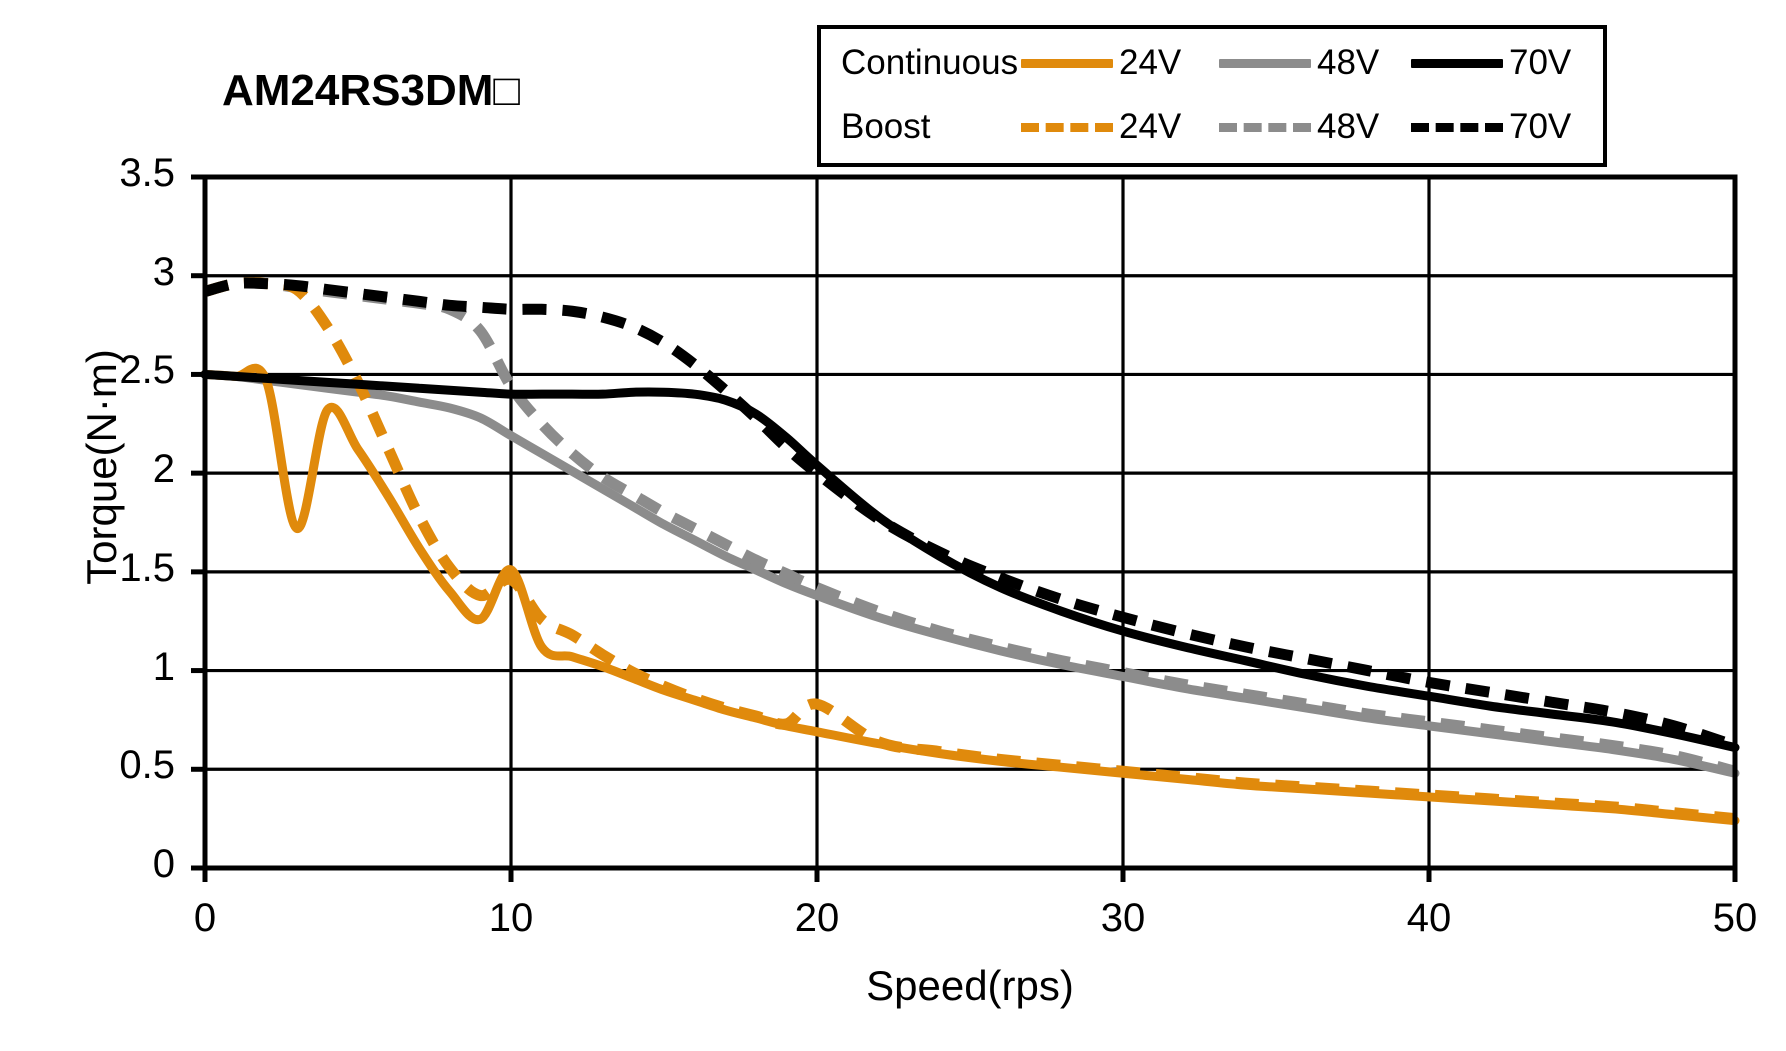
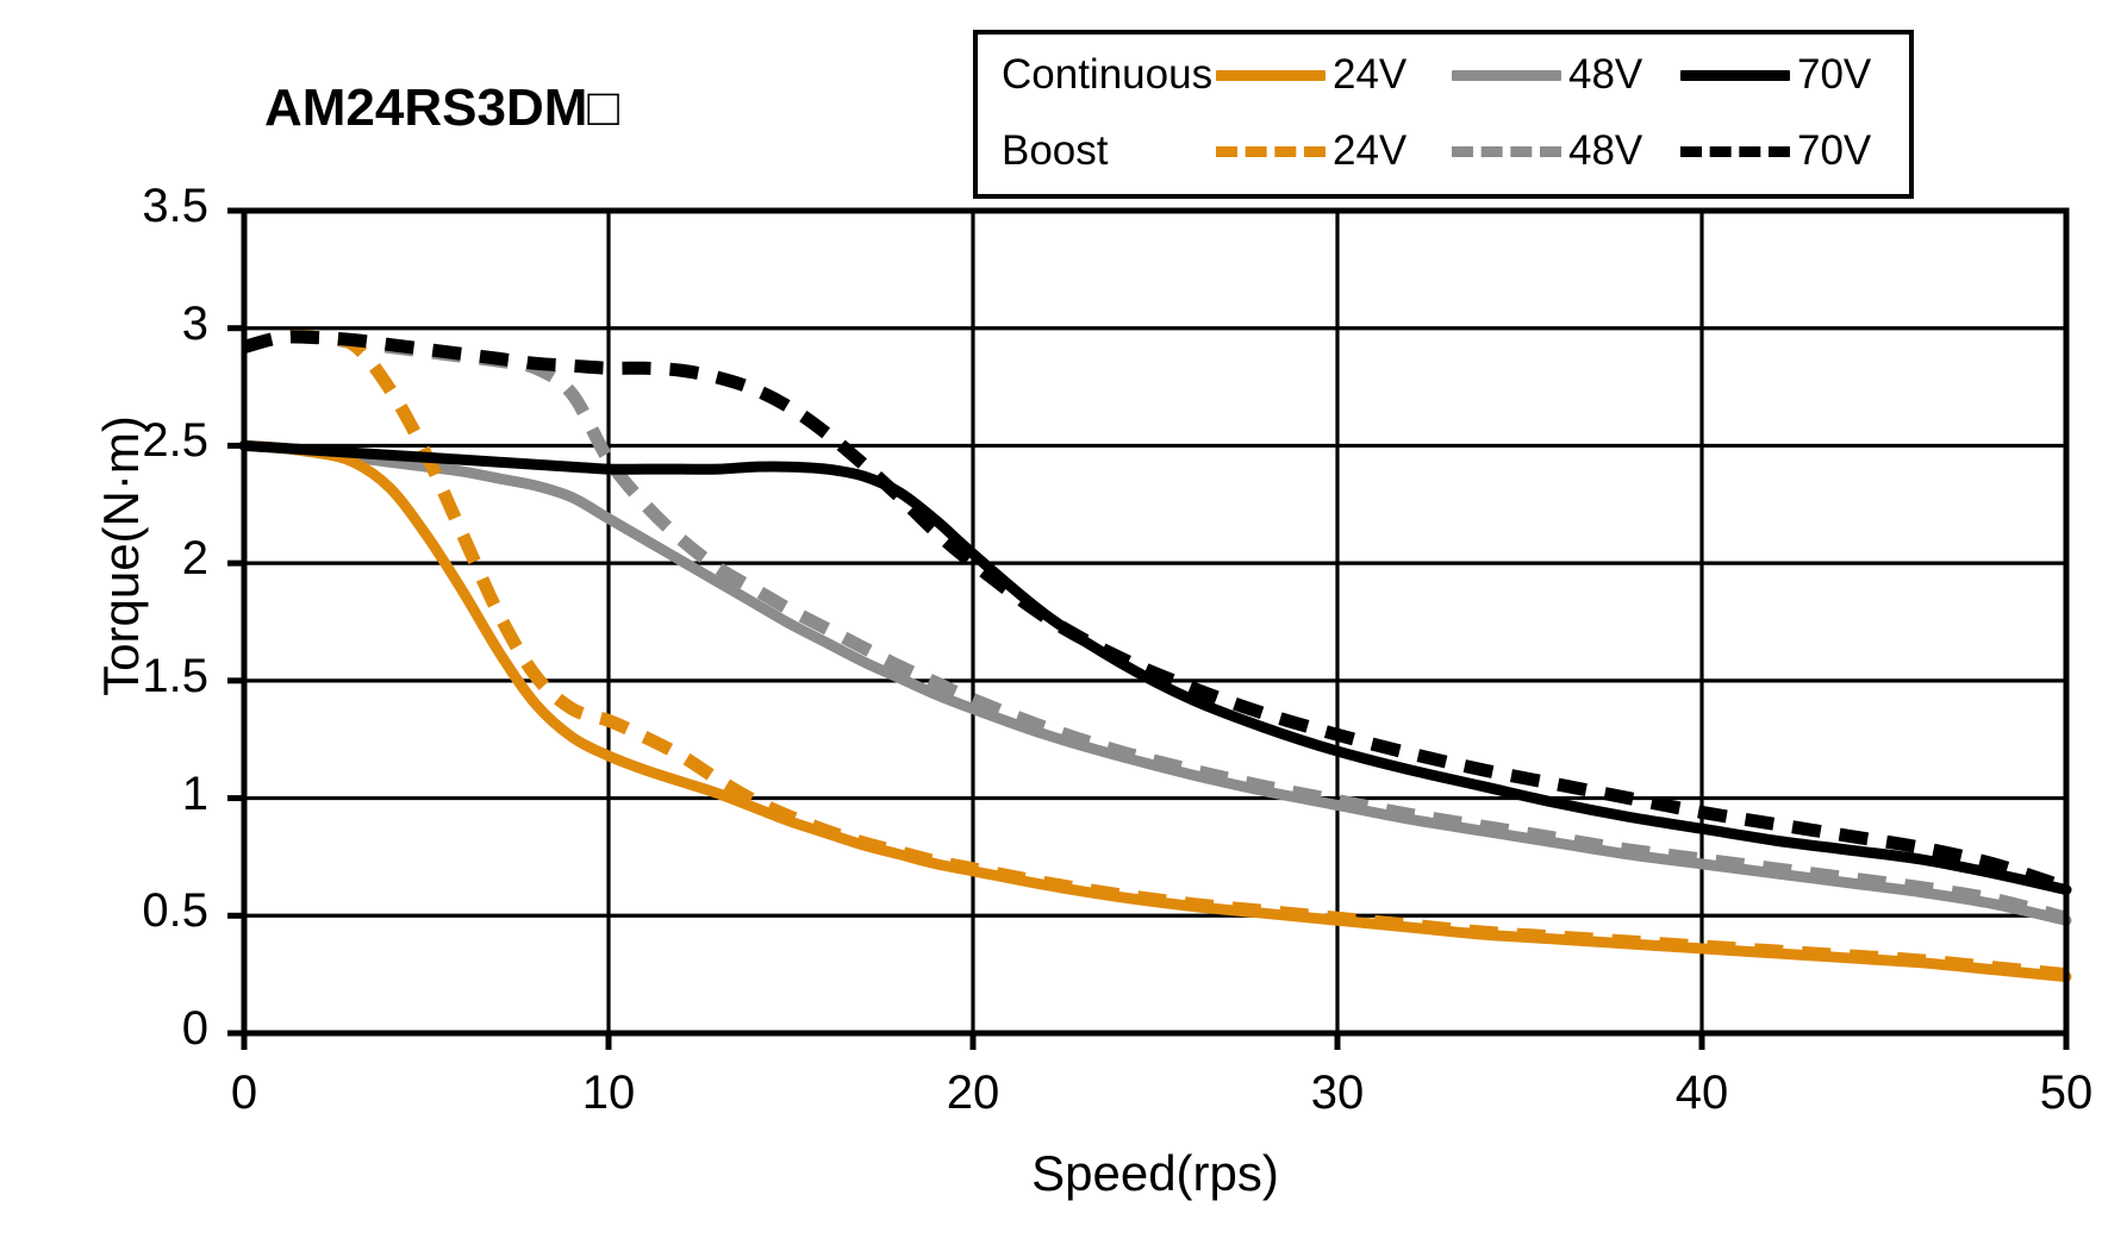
Continuous 24V/3: 1.72 -> 2.43
Continuous 24V/10: 1.51 -> 1.18
Boost 24V/10: 1.46 -> 1.33
Boost 24V/20: 0.83 -> 0.70
